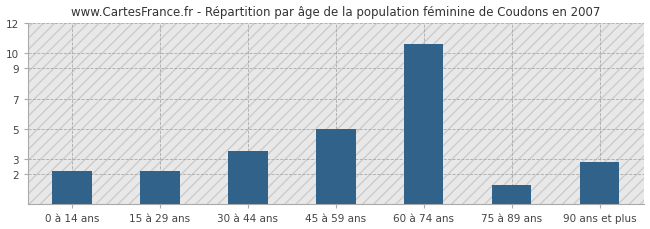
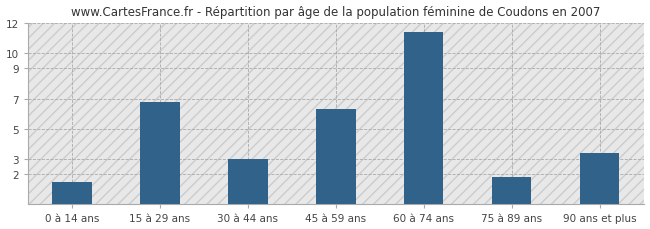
0 à 14 ans: 2.2 -> 1.5
15 à 29 ans: 2.2 -> 6.8
30 à 44 ans: 3.5 -> 3.0
45 à 59 ans: 5.0 -> 6.3
60 à 74 ans: 10.6 -> 11.4
75 à 89 ans: 1.3 -> 1.8
90 ans et plus: 2.8 -> 3.4
